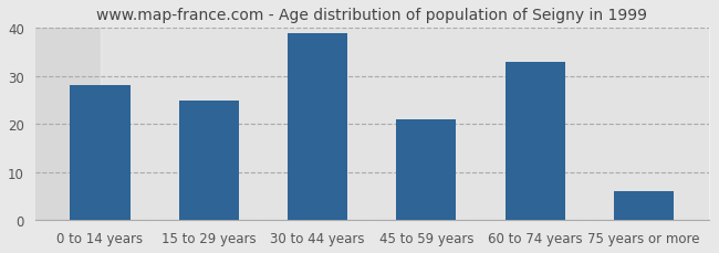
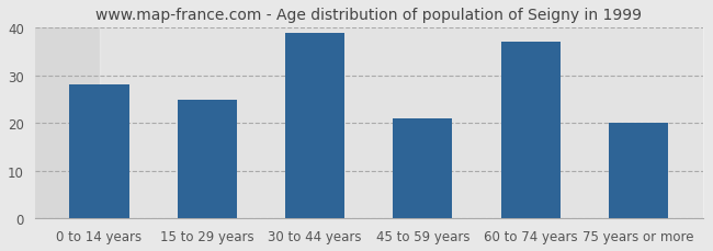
60 to 74 years: 33 -> 37
75 years or more: 6 -> 20
